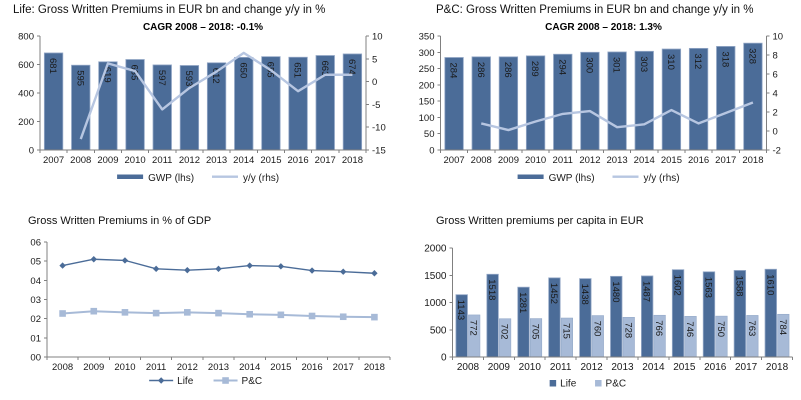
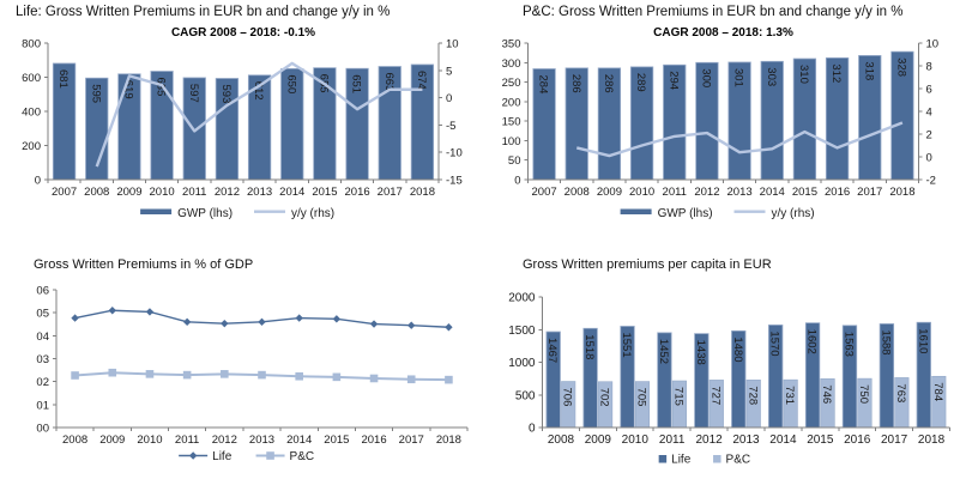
Gross Written premiums per capita in EUR/Life/2008: 1143 -> 1467
Gross Written premiums per capita in EUR/P&C/2008: 772 -> 706
Gross Written premiums per capita in EUR/Life/2010: 1281 -> 1551
Gross Written premiums per capita in EUR/P&C/2012: 760 -> 727
Gross Written premiums per capita in EUR/Life/2014: 1487 -> 1570
Gross Written premiums per capita in EUR/P&C/2014: 766 -> 731
